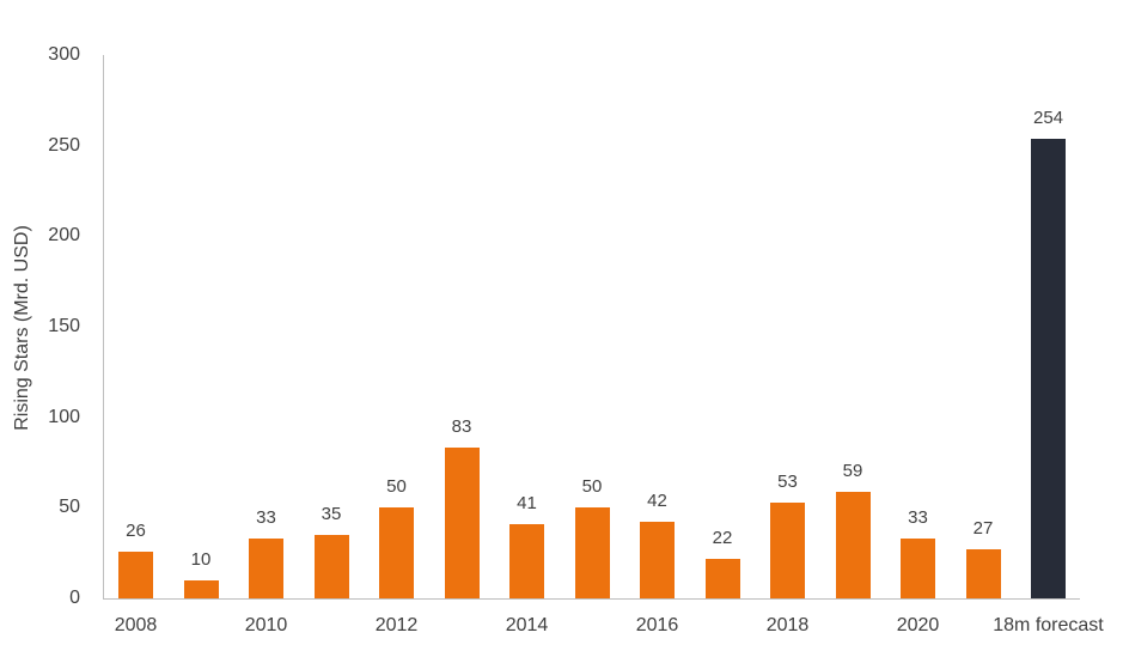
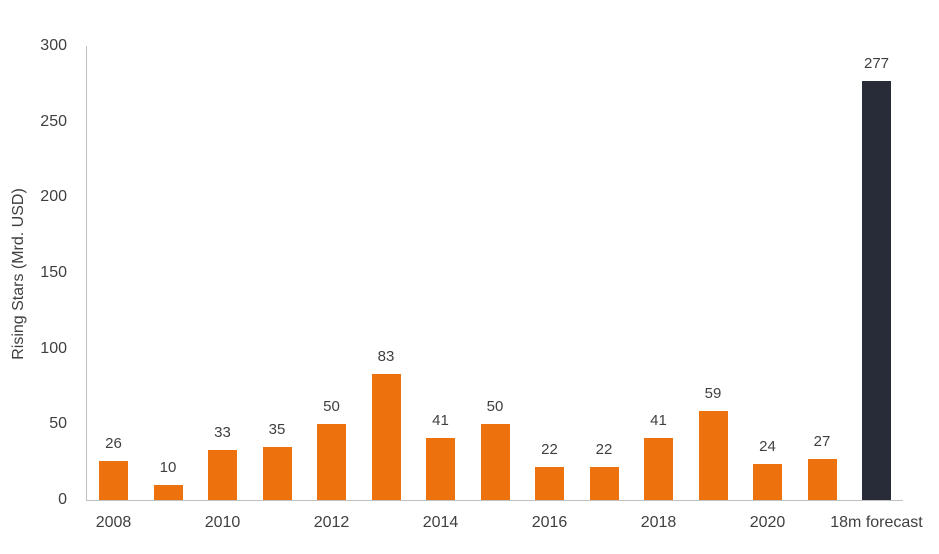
2016: 42 -> 22
2018: 53 -> 41
2020: 33 -> 24
18m forecast: 254 -> 277
